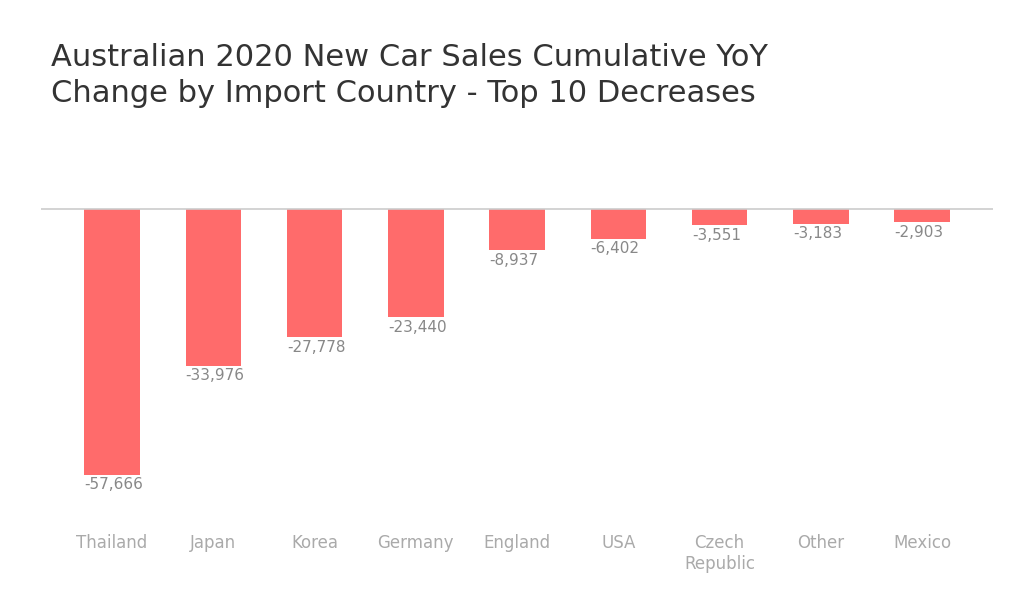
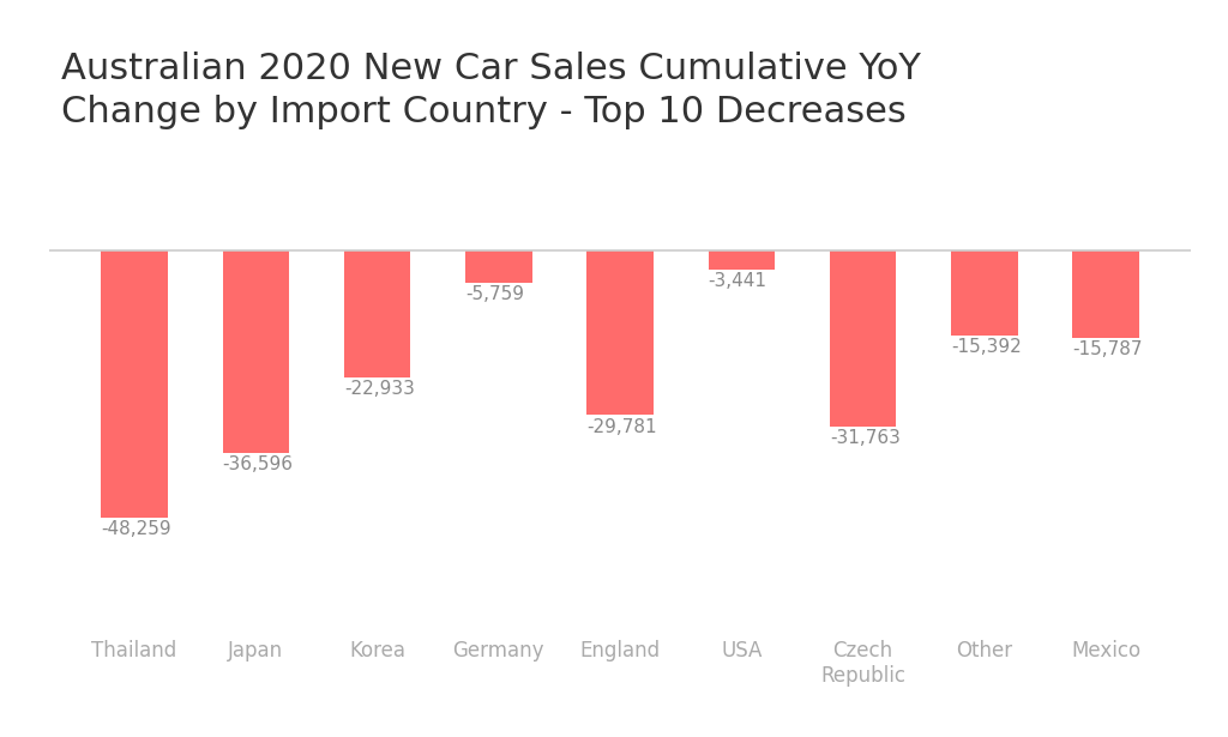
Thailand: -57,666 -> -48,259
Japan: -33,976 -> -36,596
Korea: -27,778 -> -22,933
Germany: -23,440 -> -5,759
England: -8,937 -> -29,781
USA: -6,402 -> -3,441
Czech Republic: -3,551 -> -31,763
Other: -3,183 -> -15,392
Mexico: -2,903 -> -15,787
